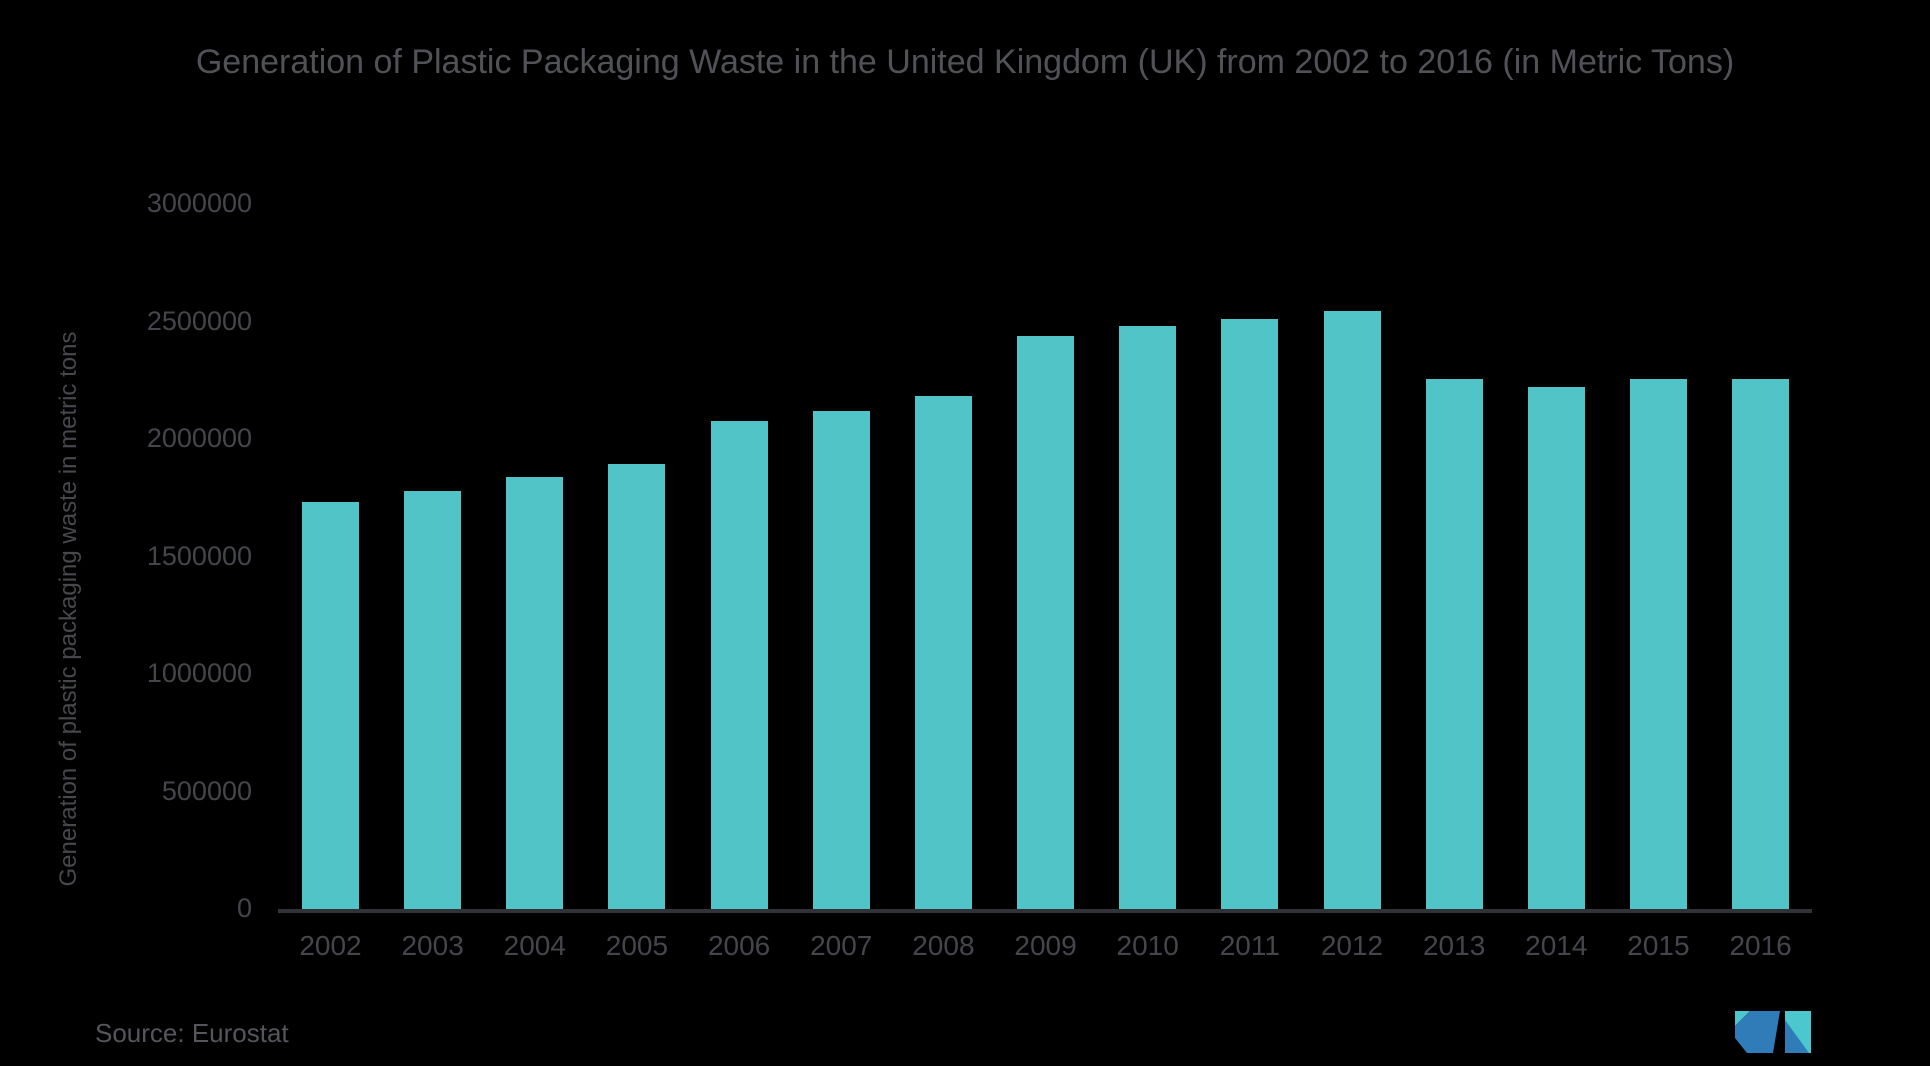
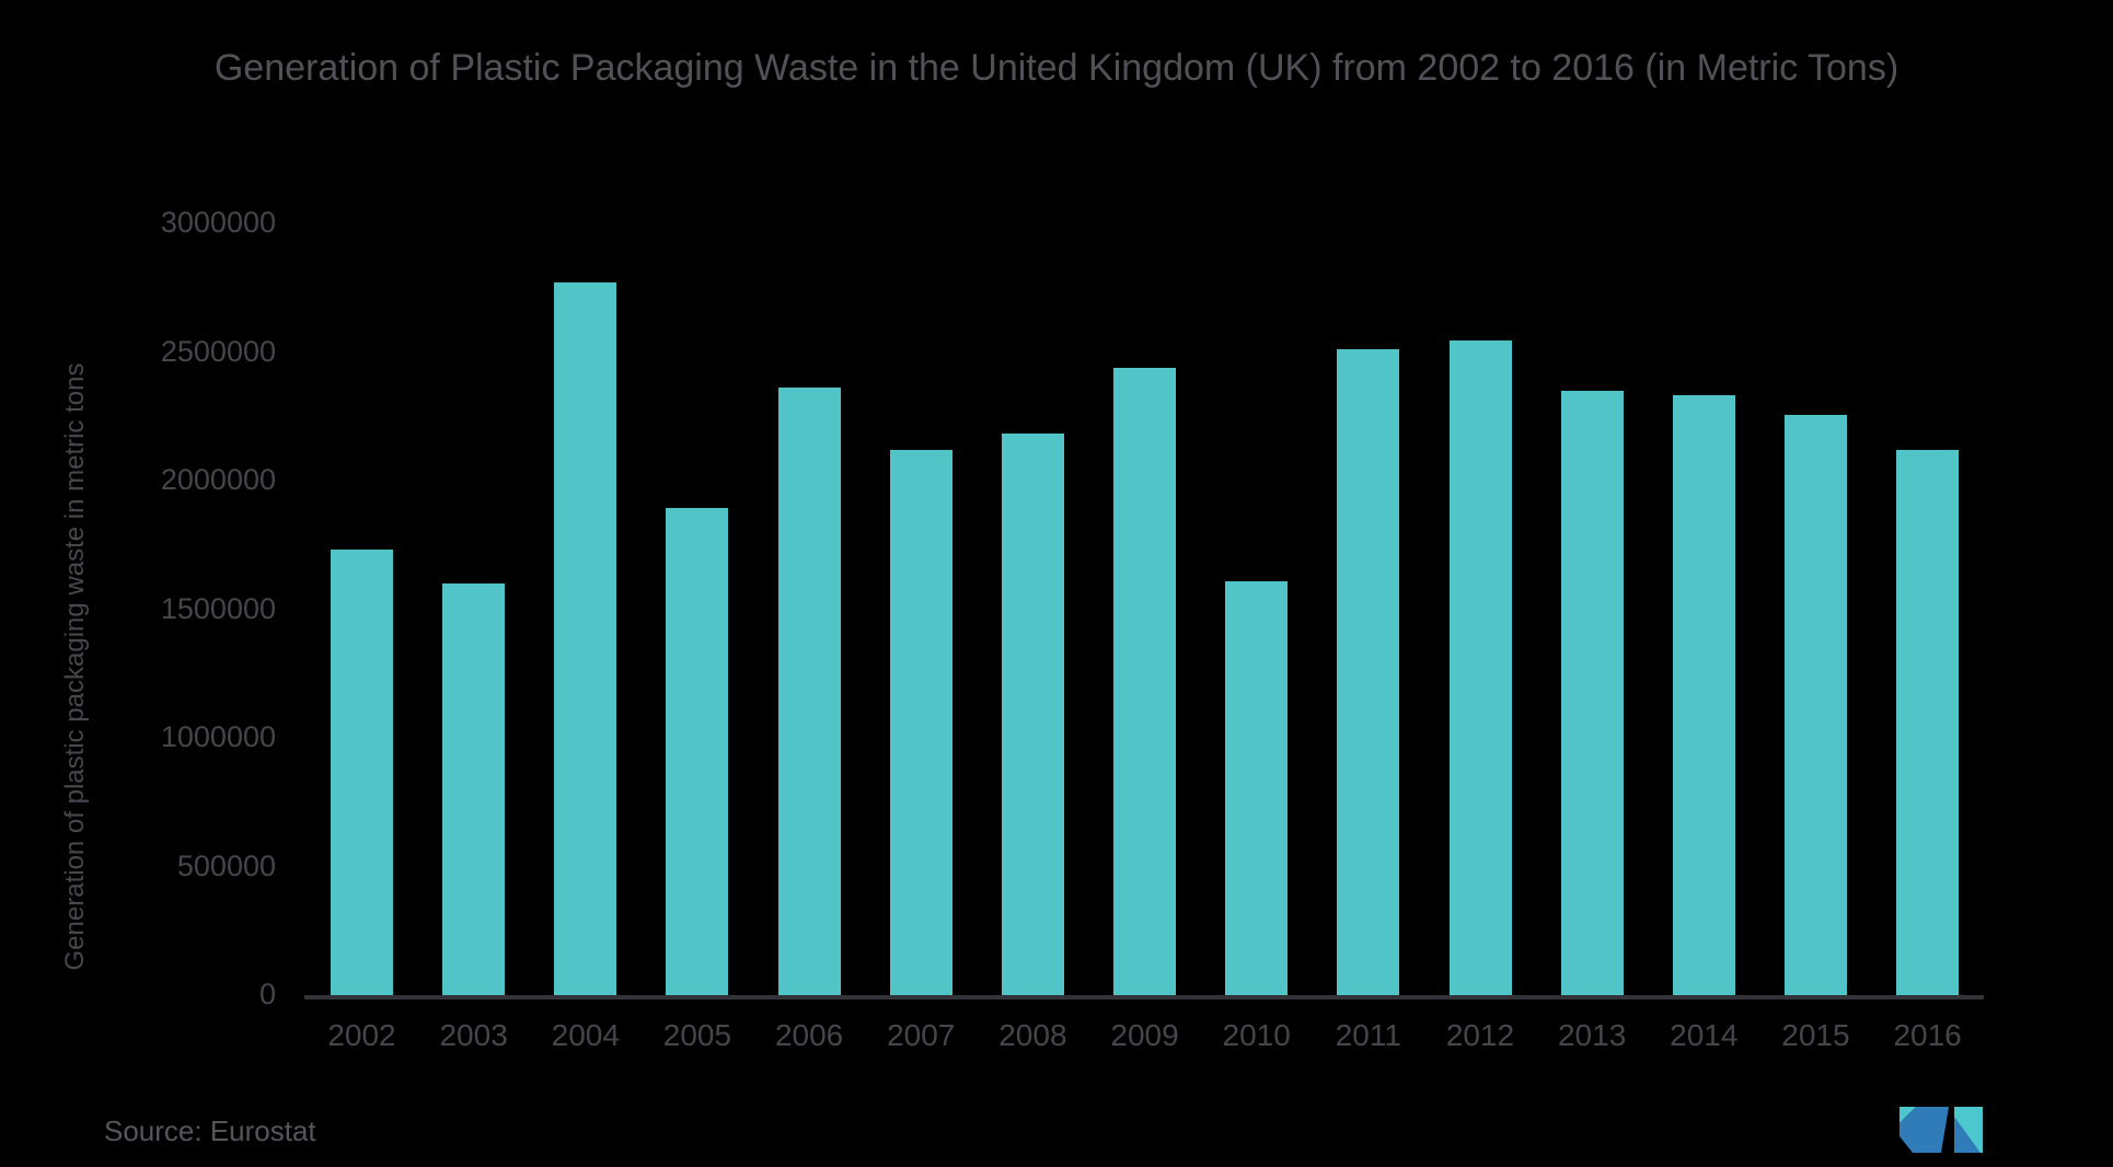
2003: 1780000 -> 1600000
2004: 1840000 -> 2770000
2006: 2080000 -> 2360000
2010: 2480000 -> 1610000
2013: 2260000 -> 2350000
2014: 2220000 -> 2330000
2016: 2260000 -> 2120000
